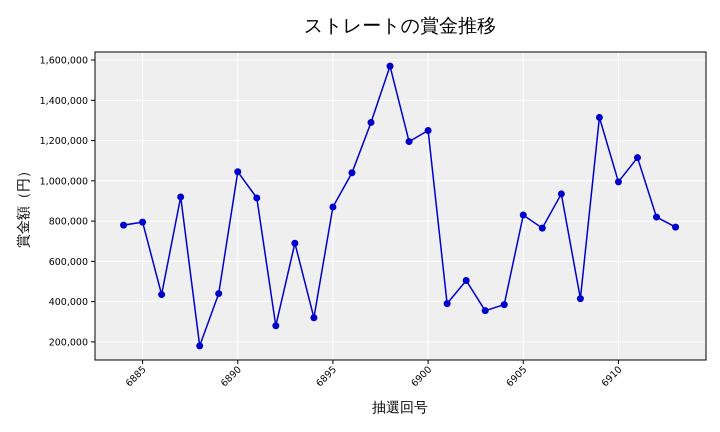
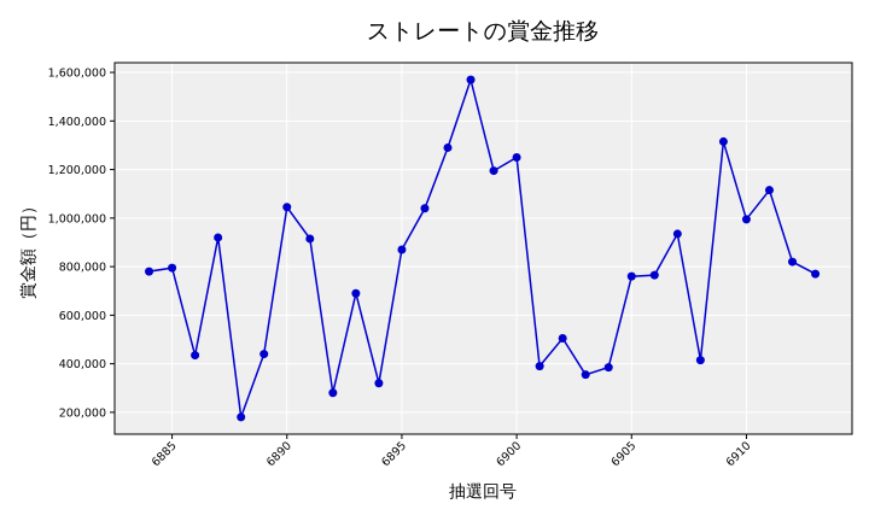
6905: 830000 -> 760000
